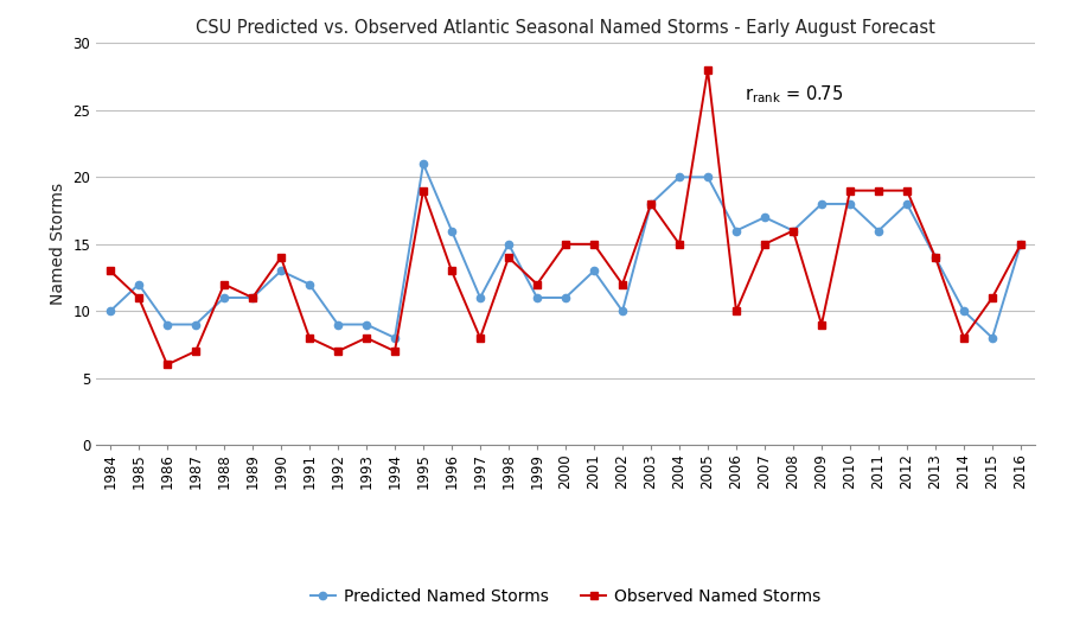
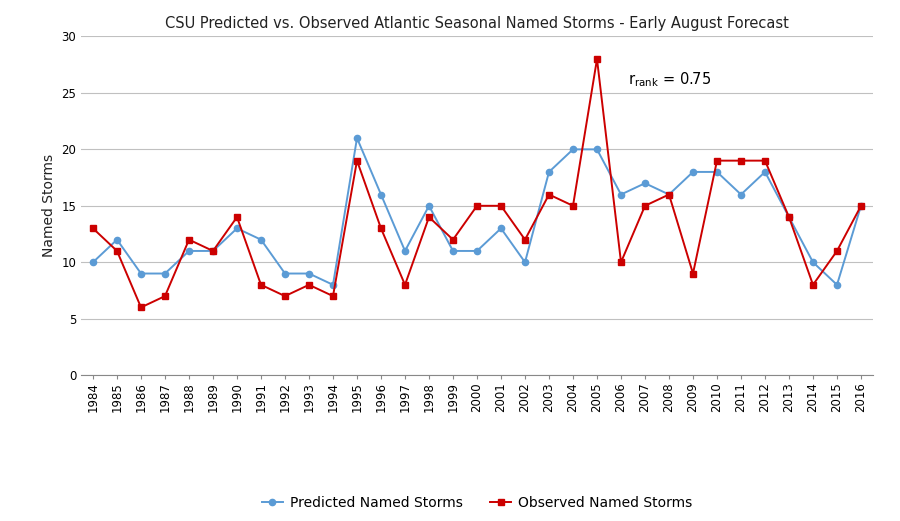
Observed Named Storms/2003: 18 -> 16
